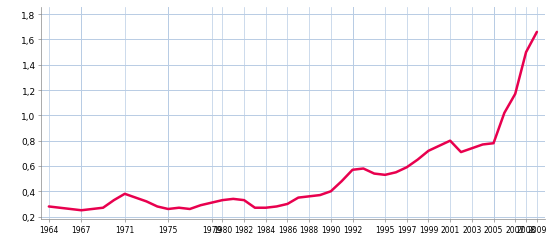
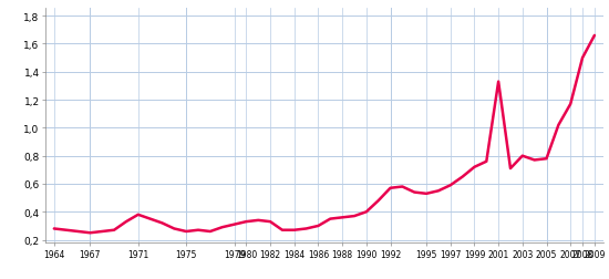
2001: 0,80 -> 1,33
2003: 0,74 -> 0,80
